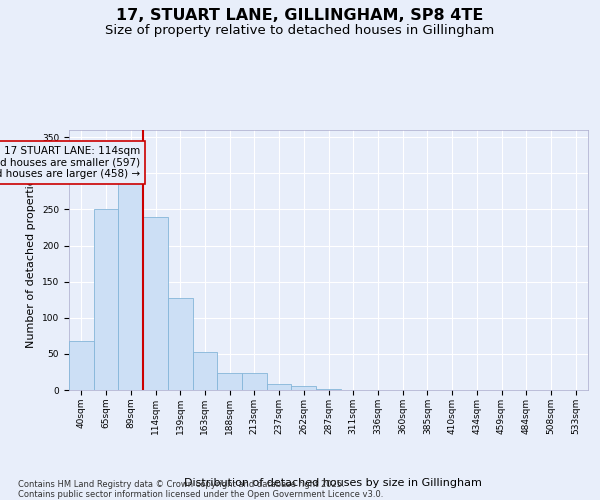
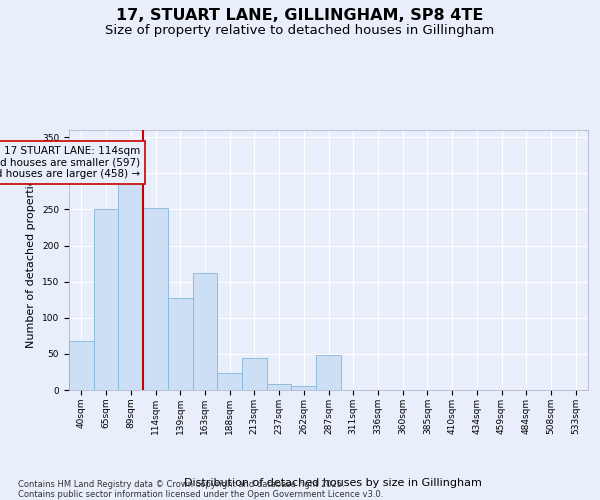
114sqm: 240 -> 252
163sqm: 53 -> 162
213sqm: 23 -> 44
287sqm: 1 -> 48
